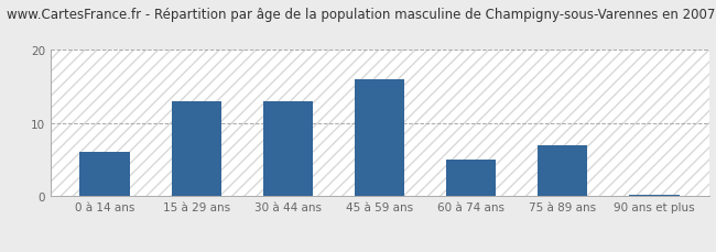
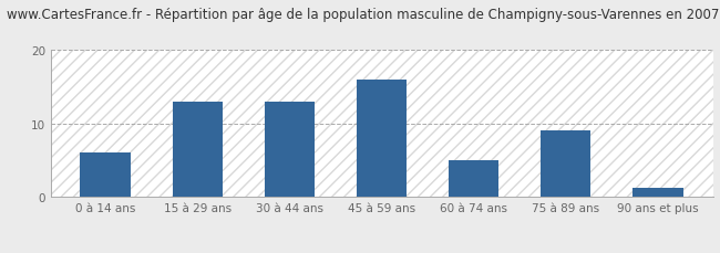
75 à 89 ans: 7.0 -> 9.0
90 ans et plus: 0.2 -> 1.2
